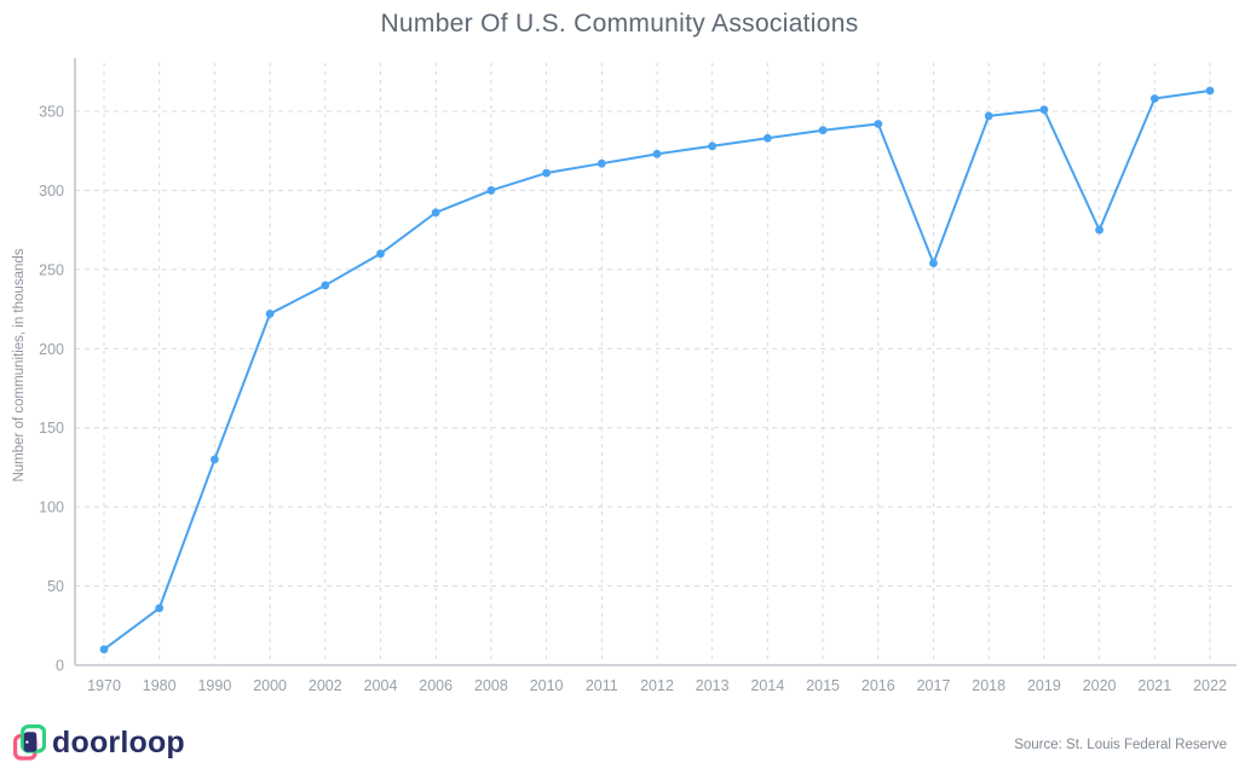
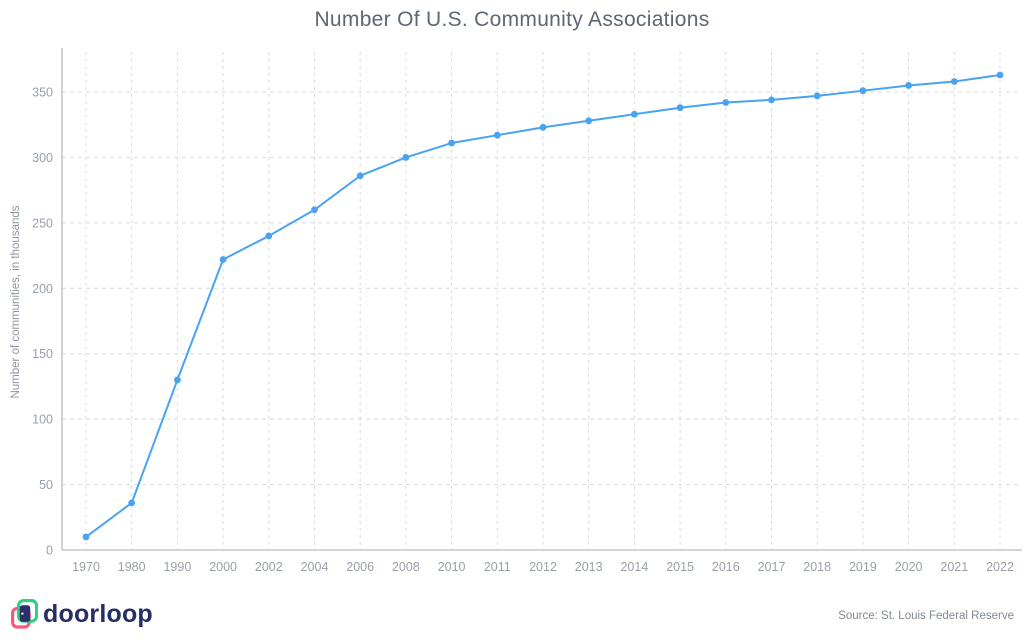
2017: 254 -> 344
2020: 275 -> 355
